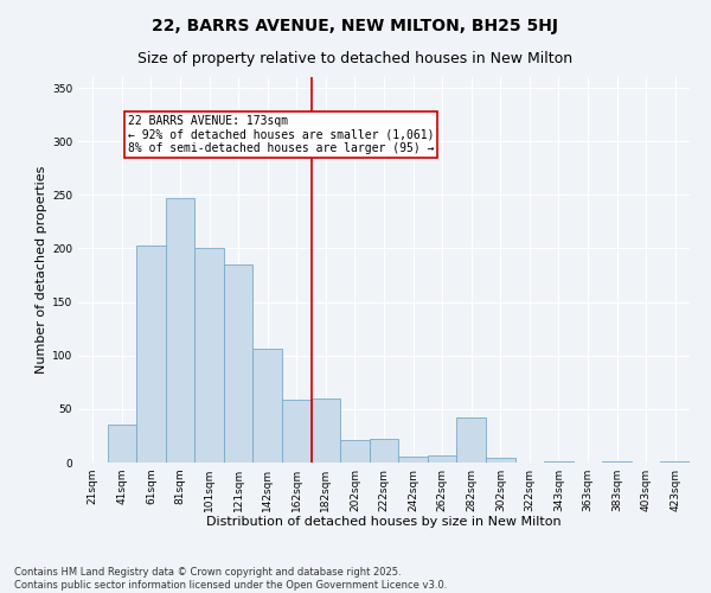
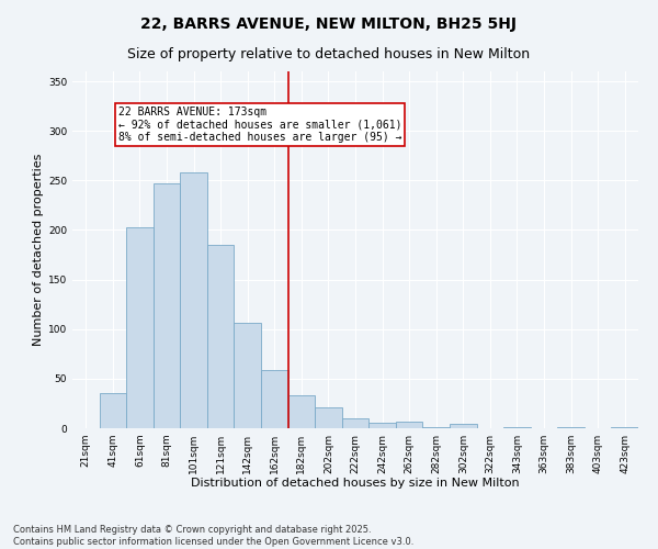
101sqm: 200 -> 258
182sqm: 60 -> 33
222sqm: 22 -> 10
282sqm: 42 -> 1
